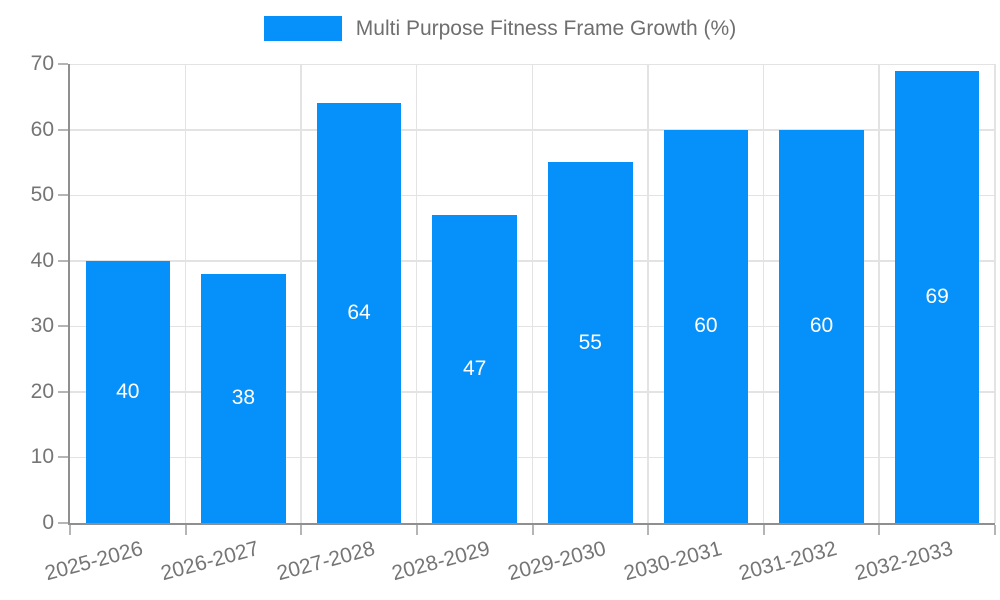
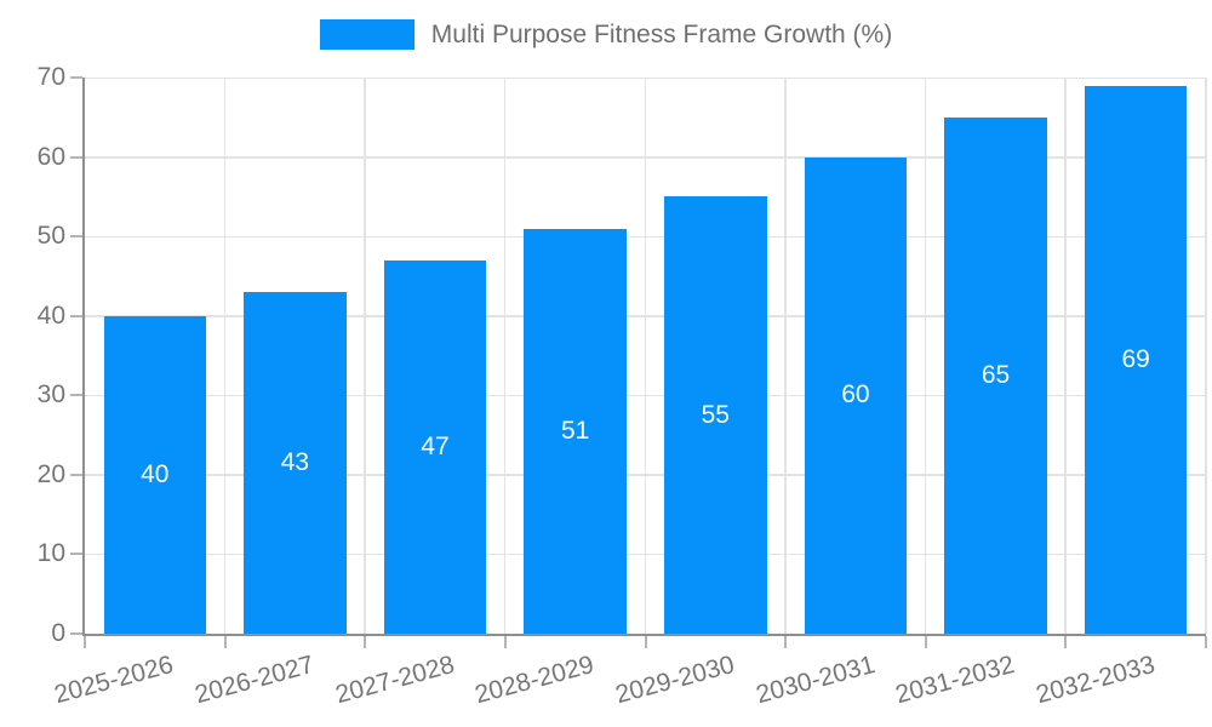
2026-2027: 38 -> 43
2027-2028: 64 -> 47
2028-2029: 47 -> 51
2031-2032: 60 -> 65
